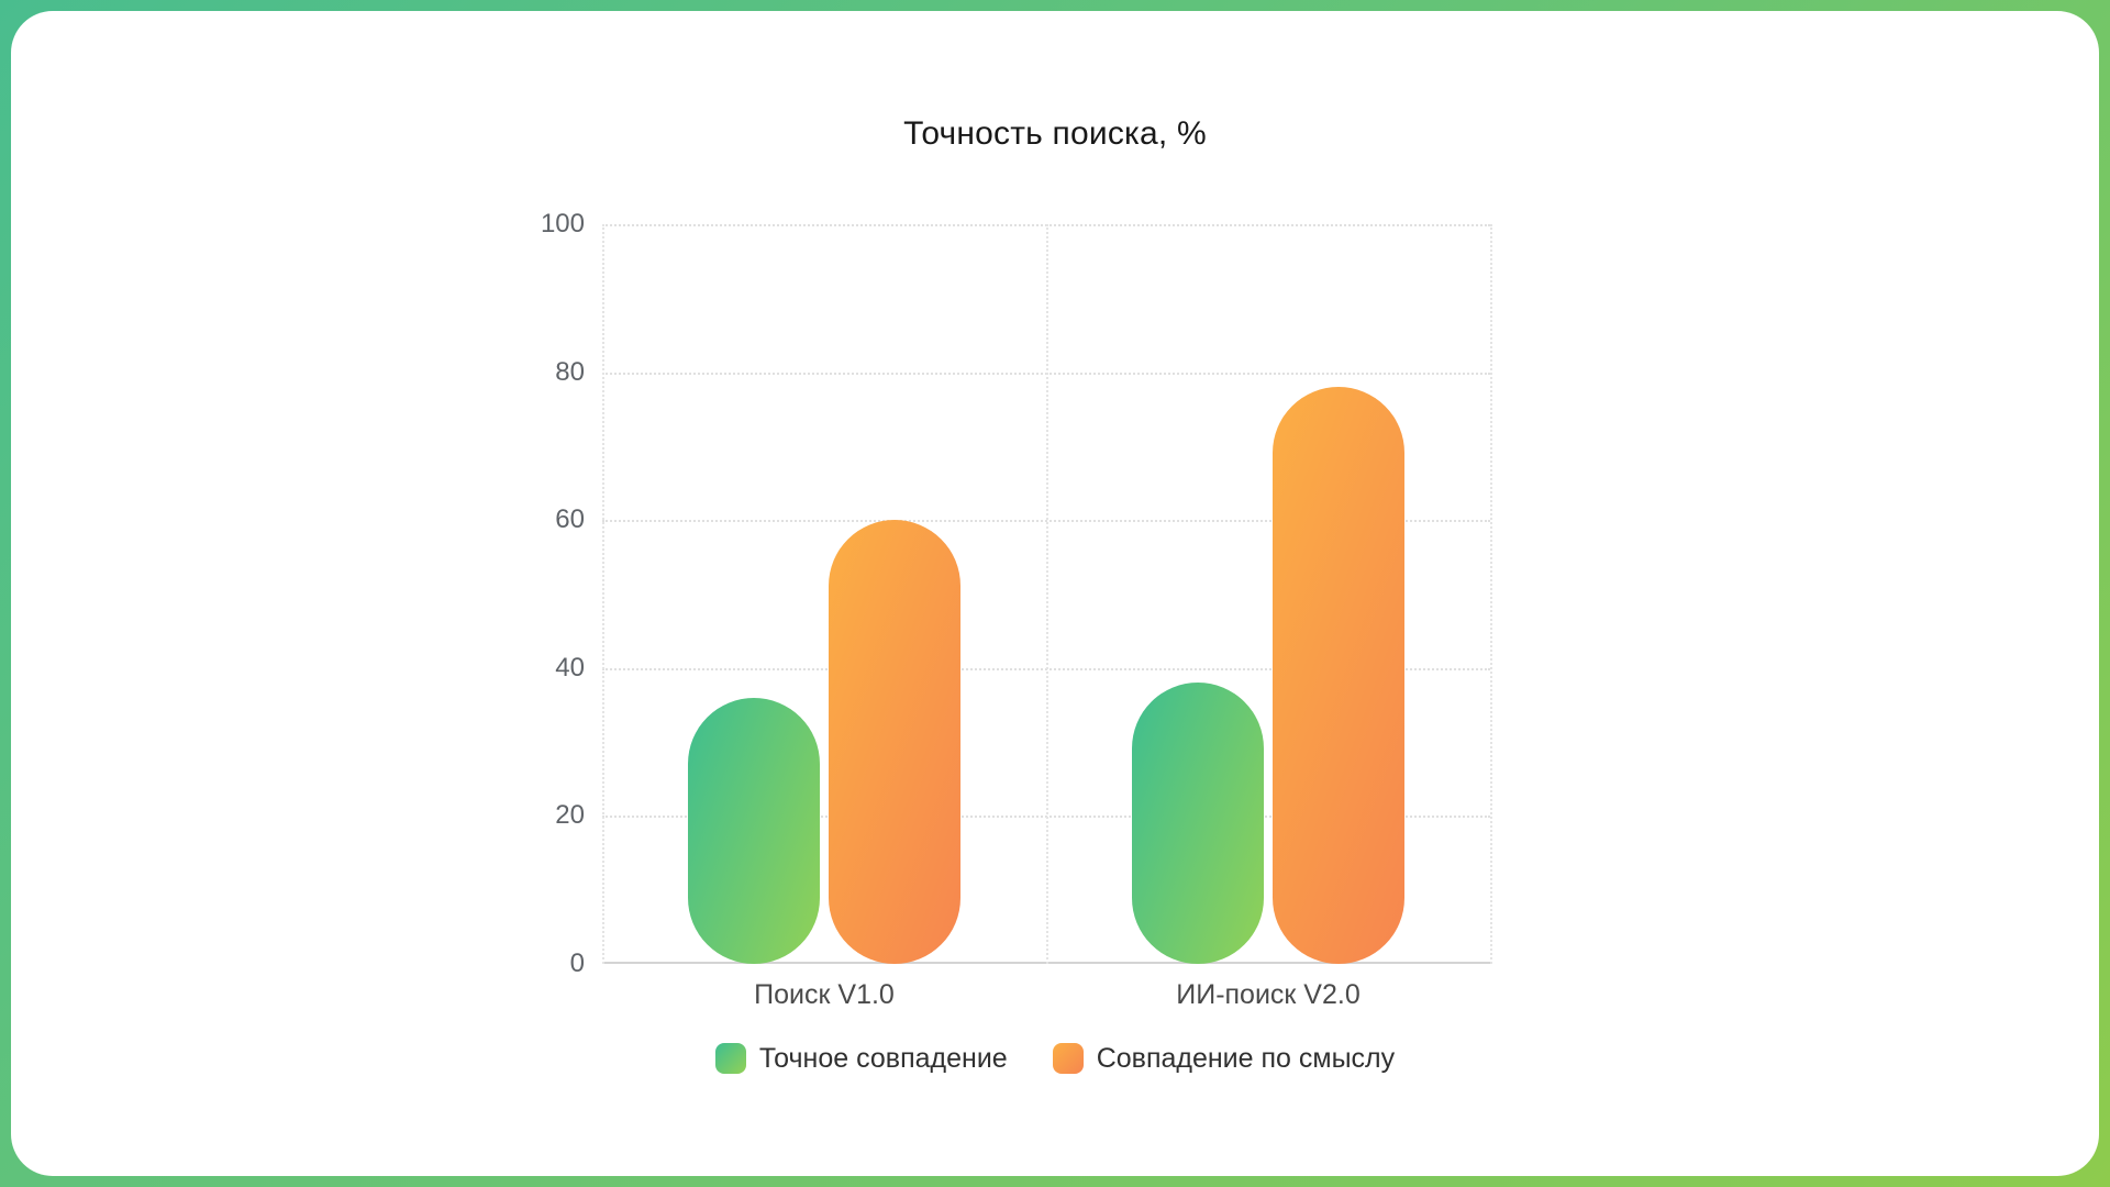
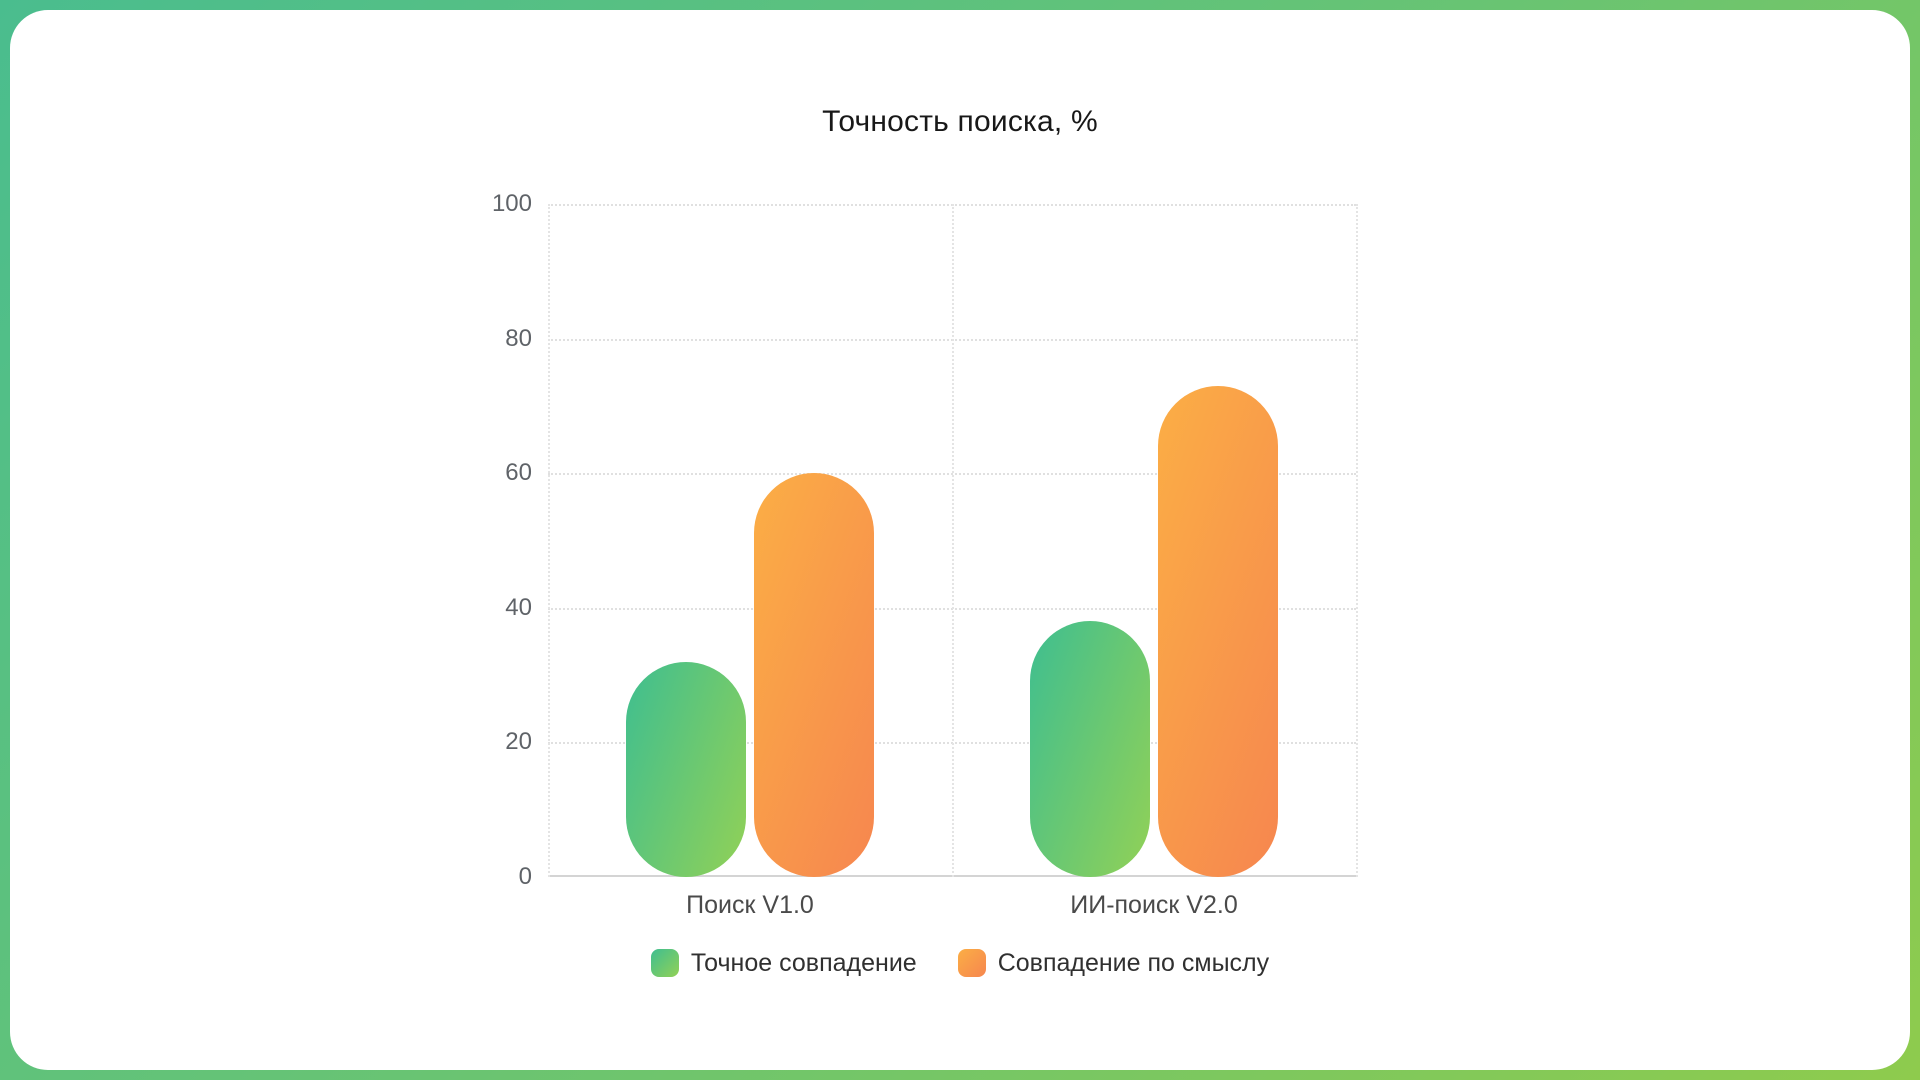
Точное совпадение/Поиск V1.0: 36 -> 32
Совпадение по смыслу/ИИ-поиск V2.0: 78 -> 73
